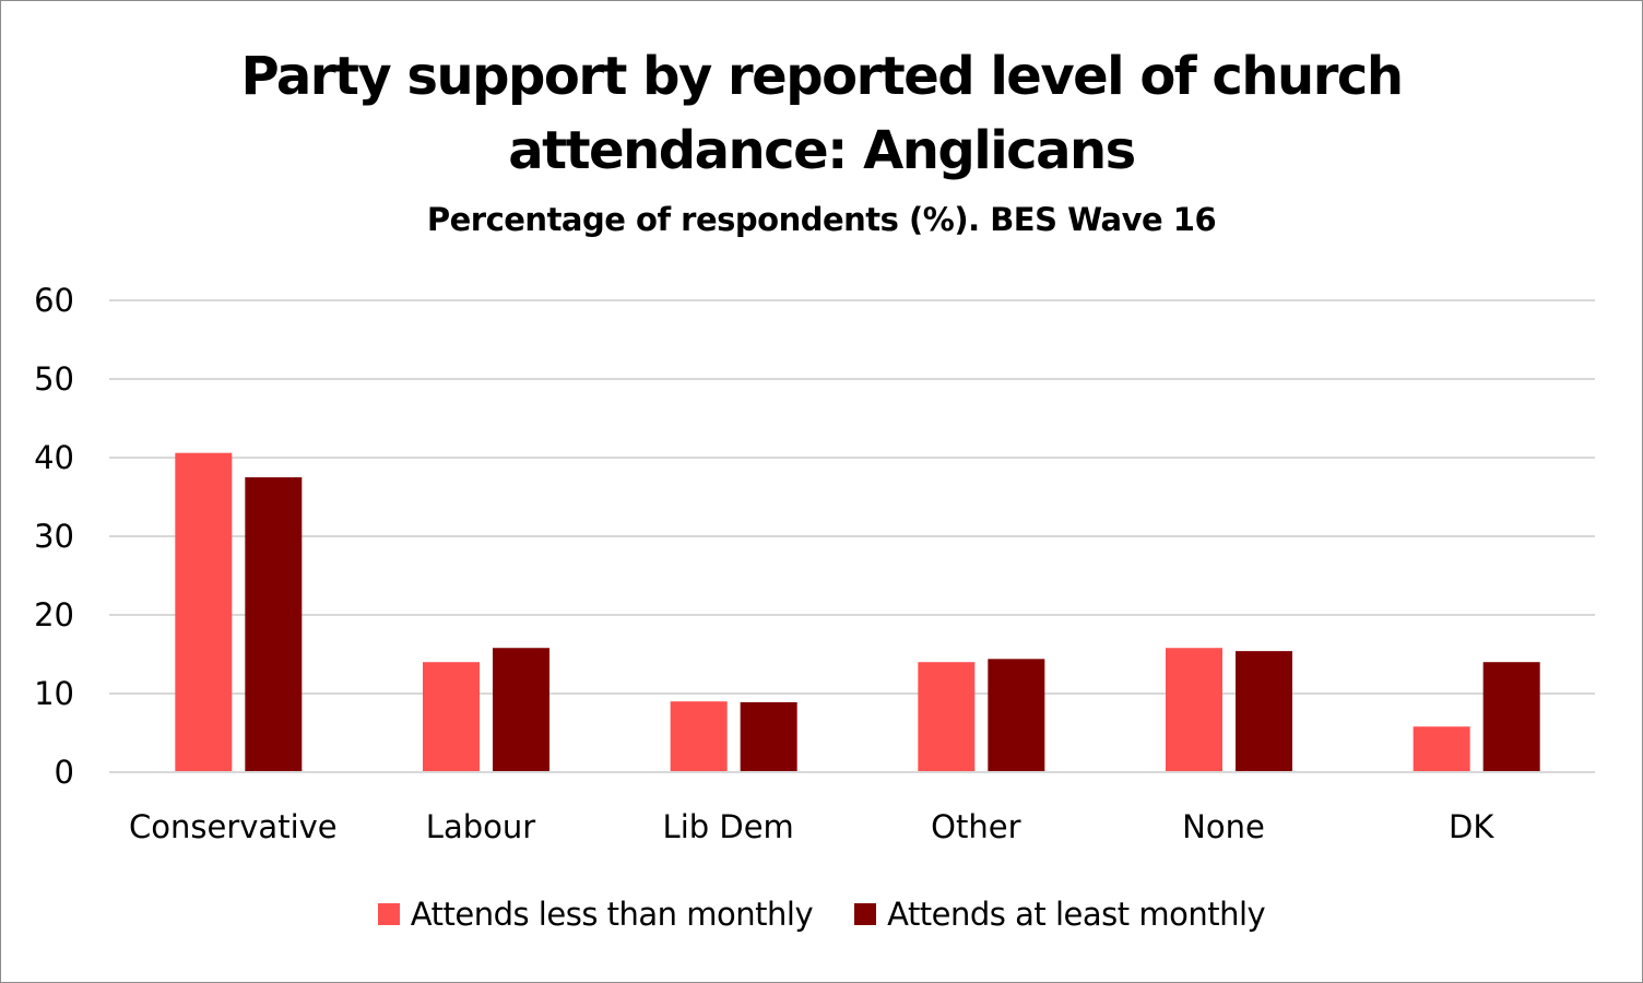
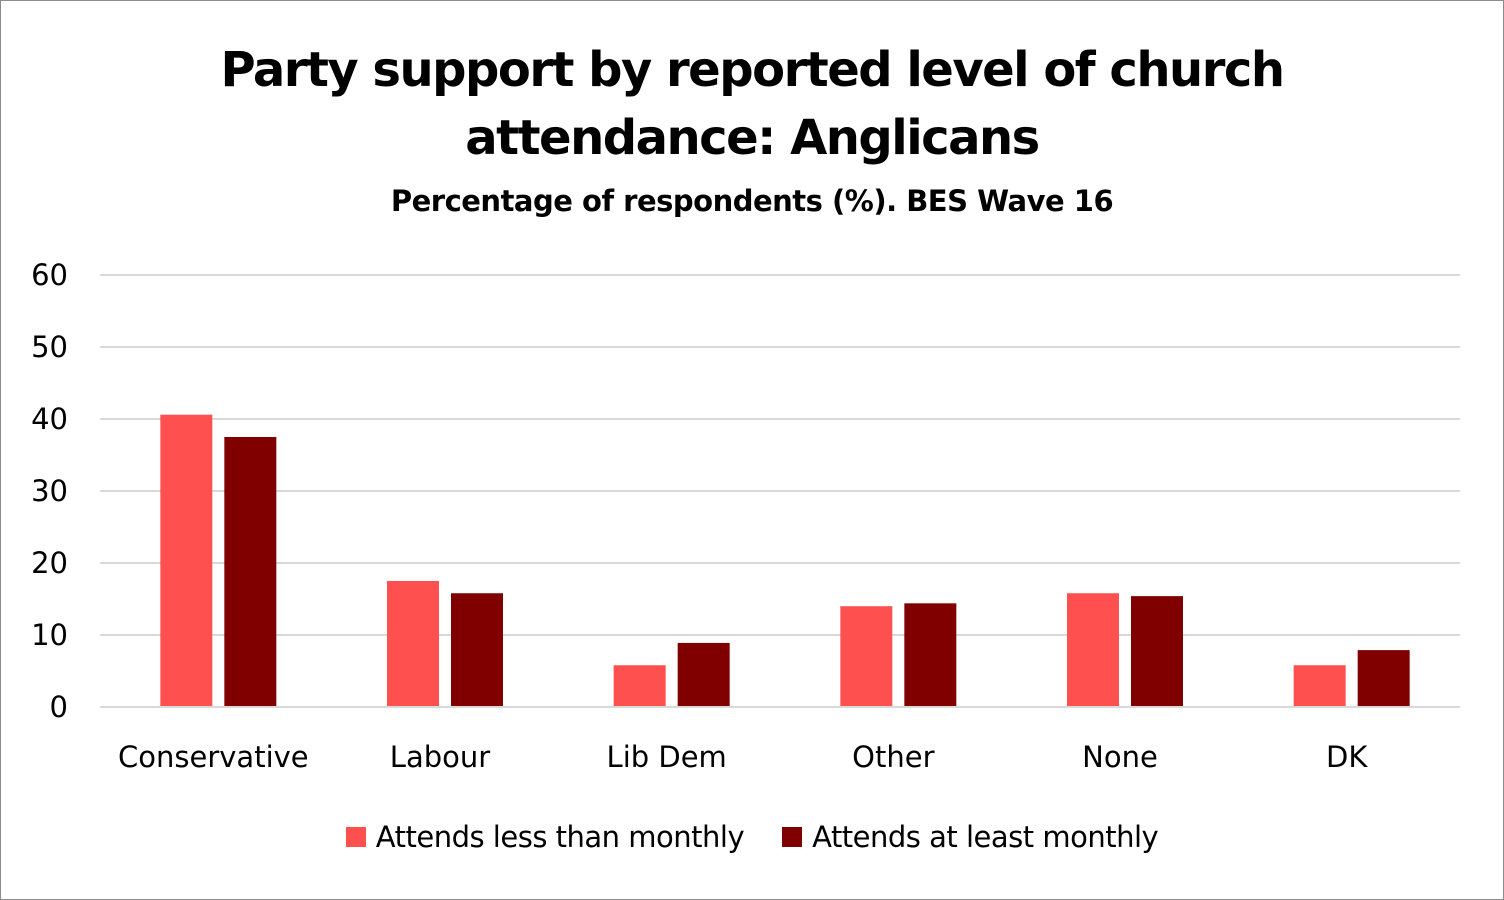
Attends less than monthly/Labour: 14 -> 18
Attends less than monthly/Lib Dem: 9 -> 6
Attends at least monthly/DK: 14 -> 8
